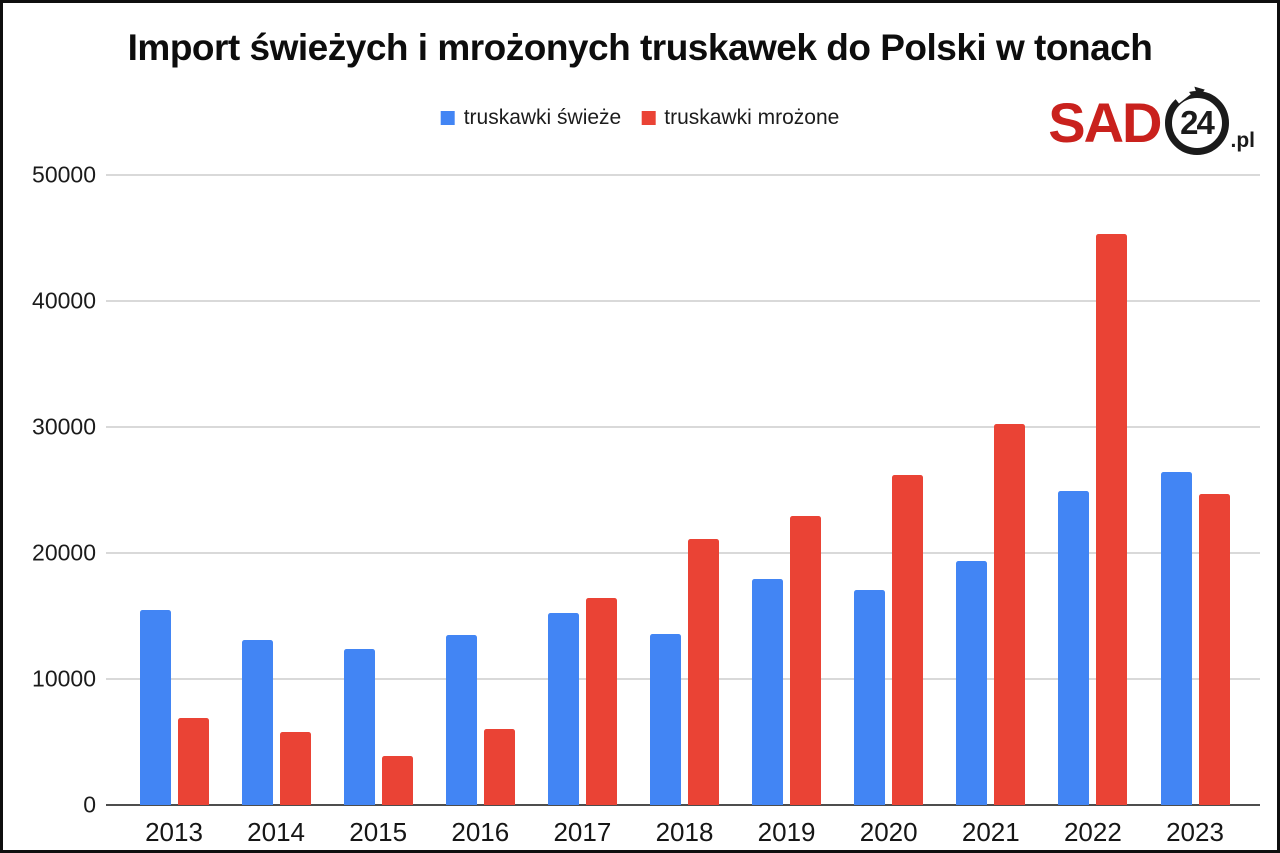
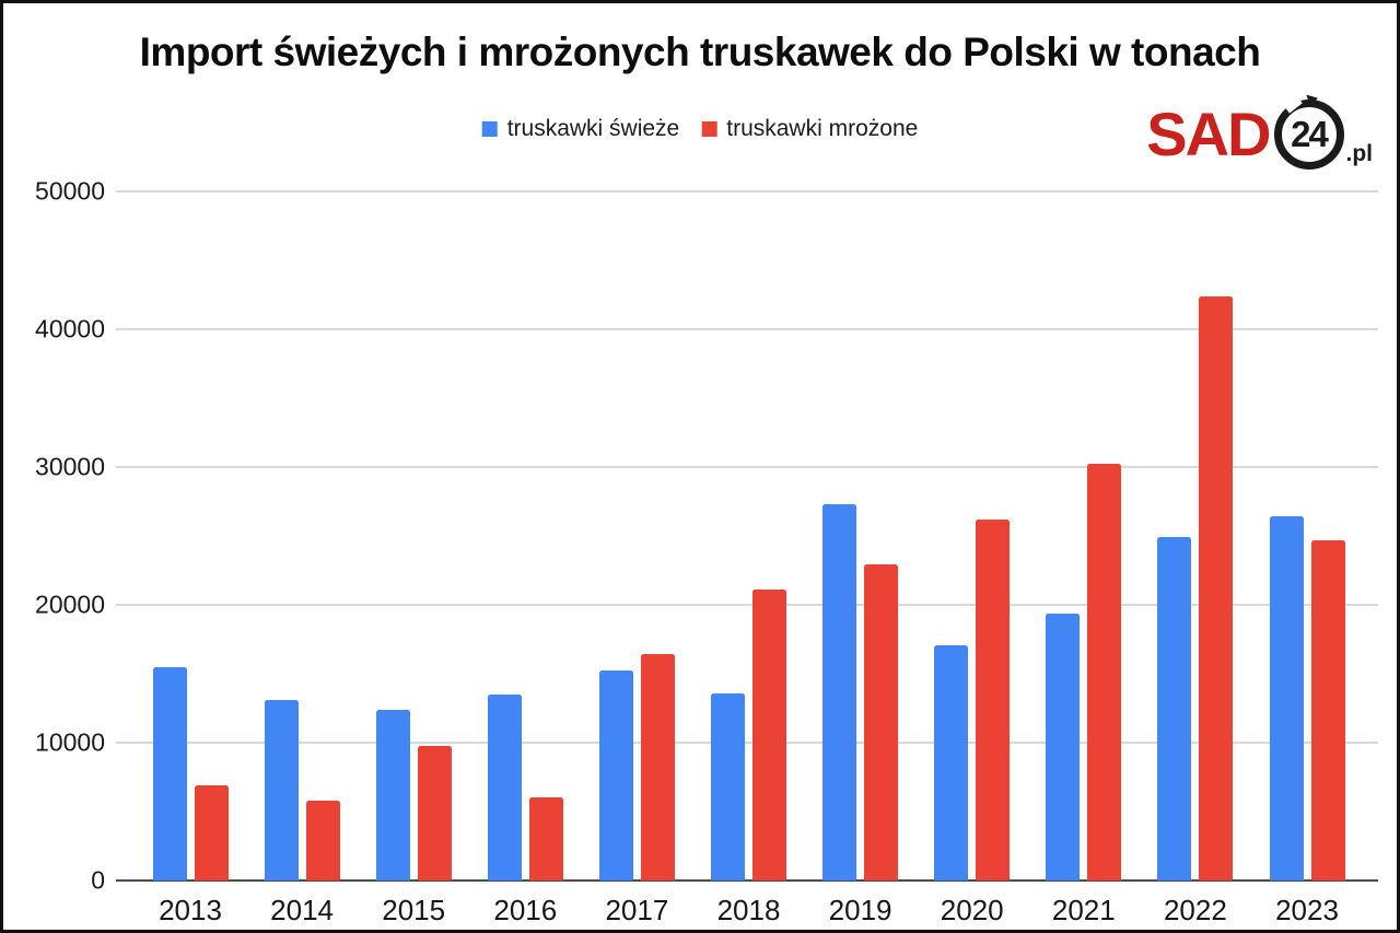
truskawki mrożone/2015: 3900 -> 9800
truskawki świeże/2019: 17900 -> 27300
truskawki mrożone/2022: 45300 -> 42400
